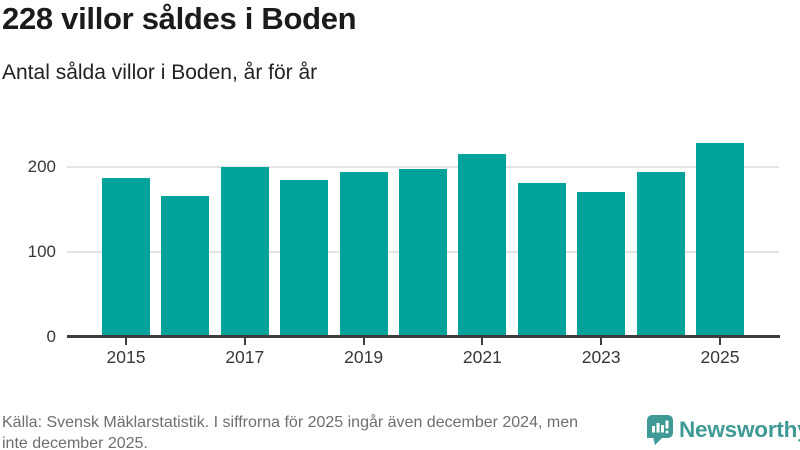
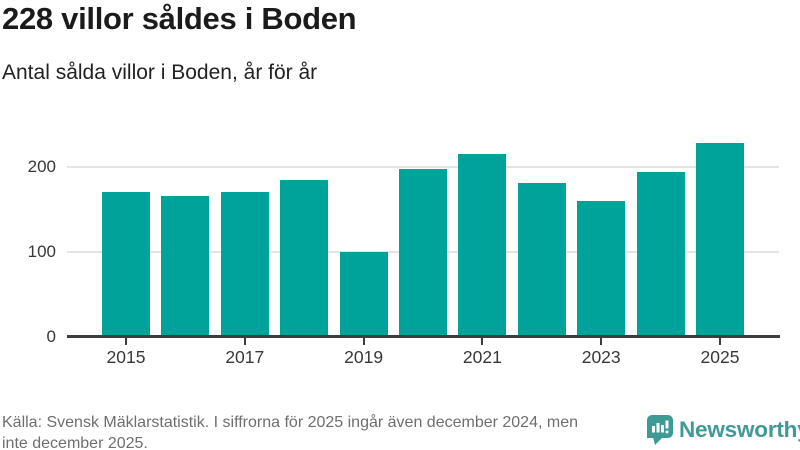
2015: 190 -> 170
2017: 200 -> 170
2019: 190 -> 100
2023: 170 -> 160
